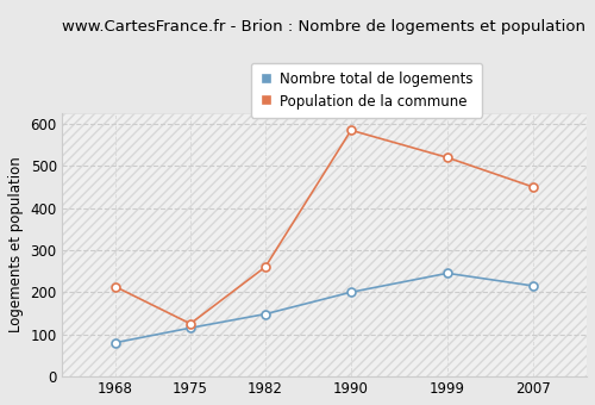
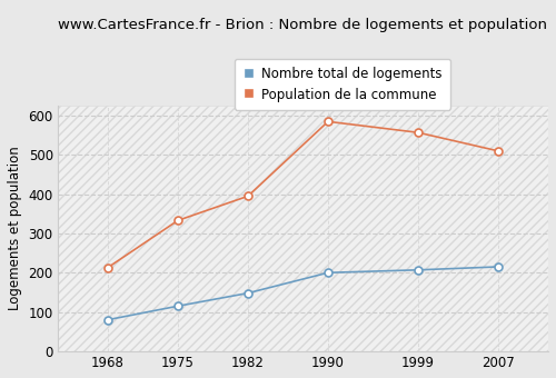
Population de la commune/1975: 125 -> 333
Population de la commune/1982: 260 -> 395
Nombre total de logements/1999: 245 -> 207
Population de la commune/1999: 520 -> 557
Population de la commune/2007: 450 -> 510
